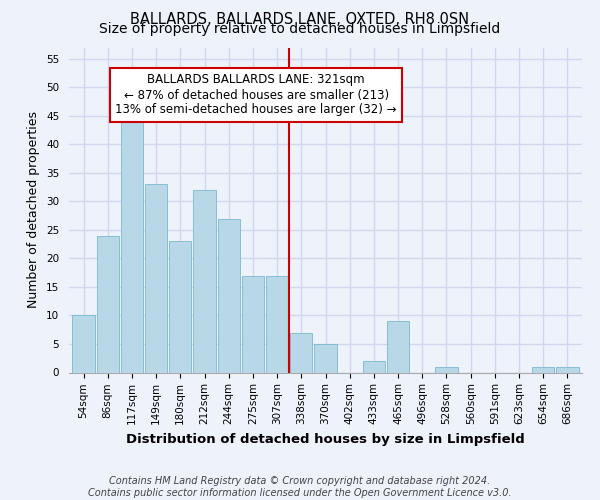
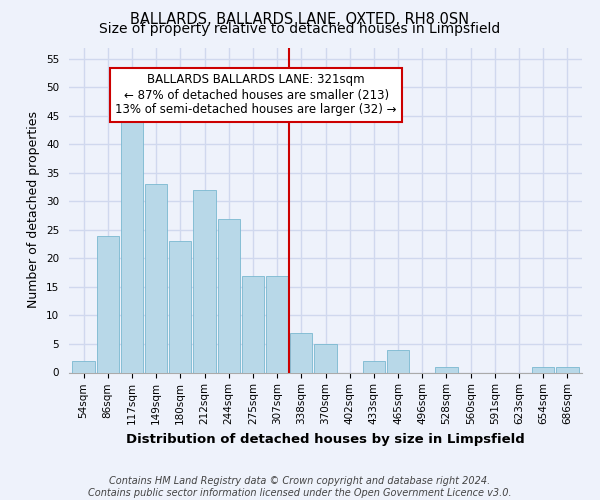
54sqm: 10 -> 2
465sqm: 9 -> 4
